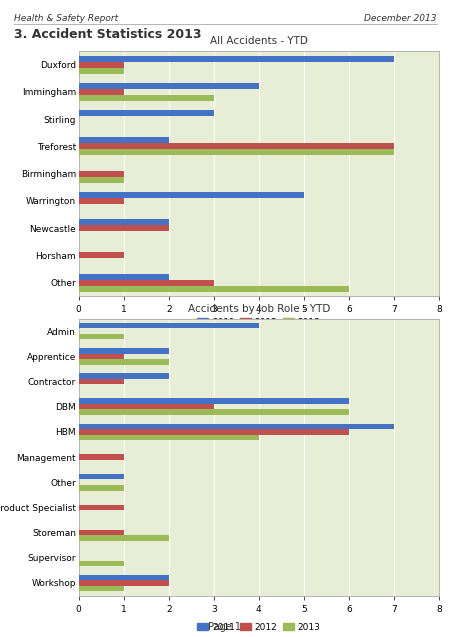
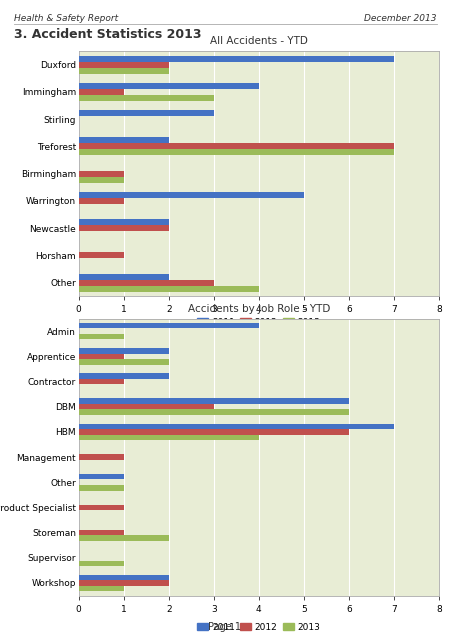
All Accidents - YTD/2012/Duxford: 1 -> 2
All Accidents - YTD/2013/Duxford: 1 -> 2
All Accidents - YTD/2013/Other: 6 -> 4
